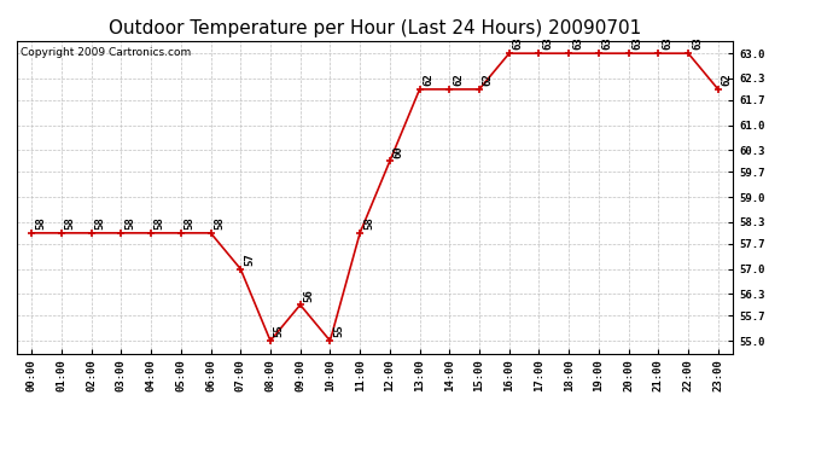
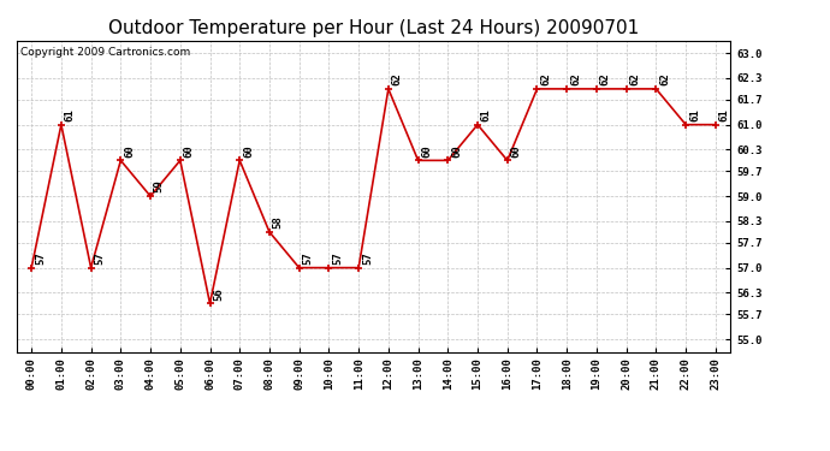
00:00: 58 -> 57
01:00: 58 -> 61
02:00: 58 -> 57
03:00: 58 -> 60
04:00: 58 -> 59
05:00: 58 -> 60
06:00: 58 -> 56
07:00: 57 -> 60
08:00: 55 -> 58
09:00: 56 -> 57
10:00: 55 -> 57
11:00: 58 -> 57
12:00: 60 -> 62
13:00: 62 -> 60
14:00: 62 -> 60
15:00: 62 -> 61
16:00: 63 -> 60
17:00: 63 -> 62
18:00: 63 -> 62
19:00: 63 -> 62
20:00: 63 -> 62
21:00: 63 -> 62
22:00: 63 -> 61
23:00: 62 -> 61
